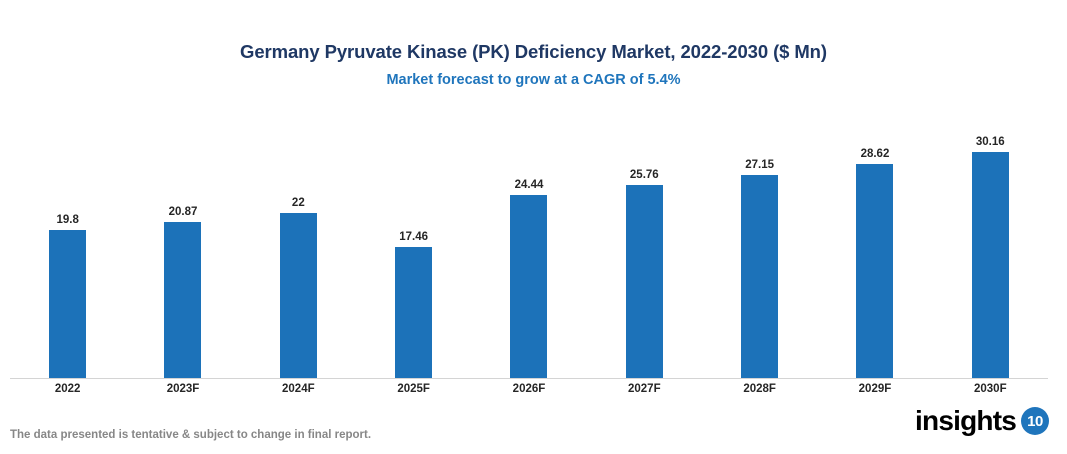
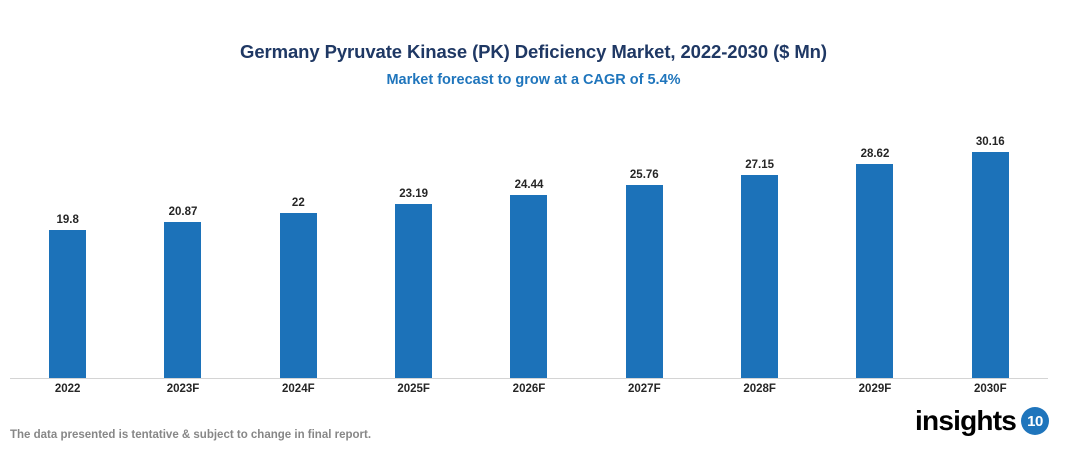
2025F: 17.46 -> 23.19
